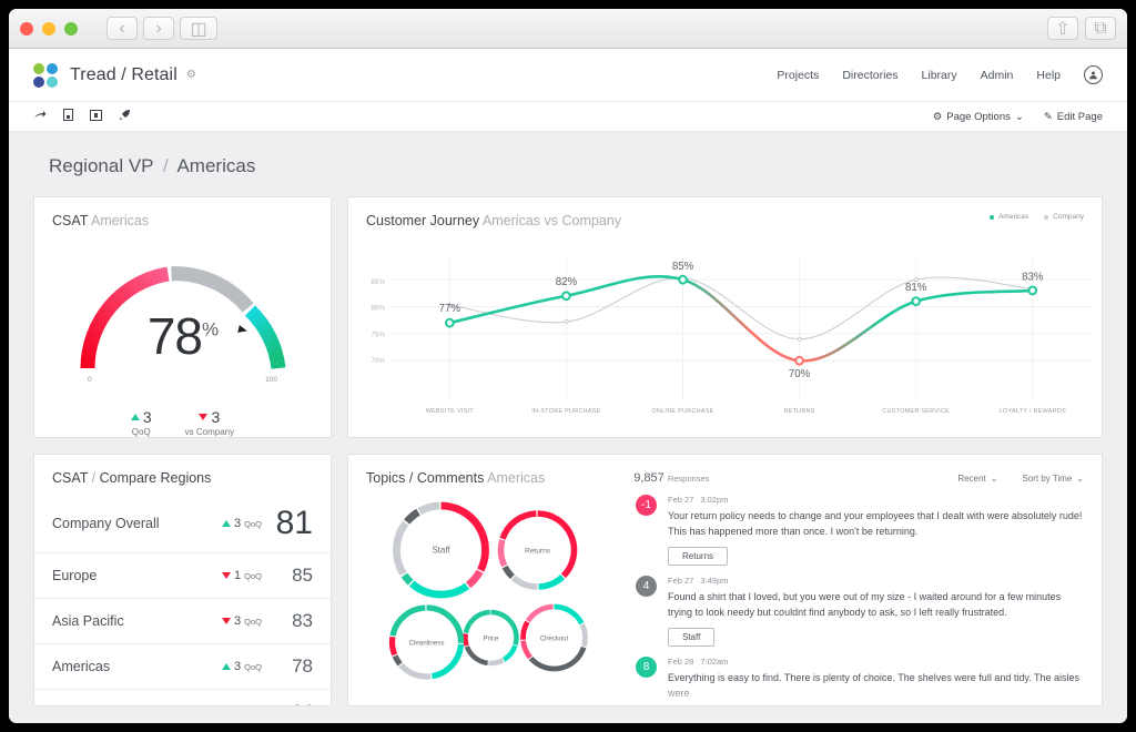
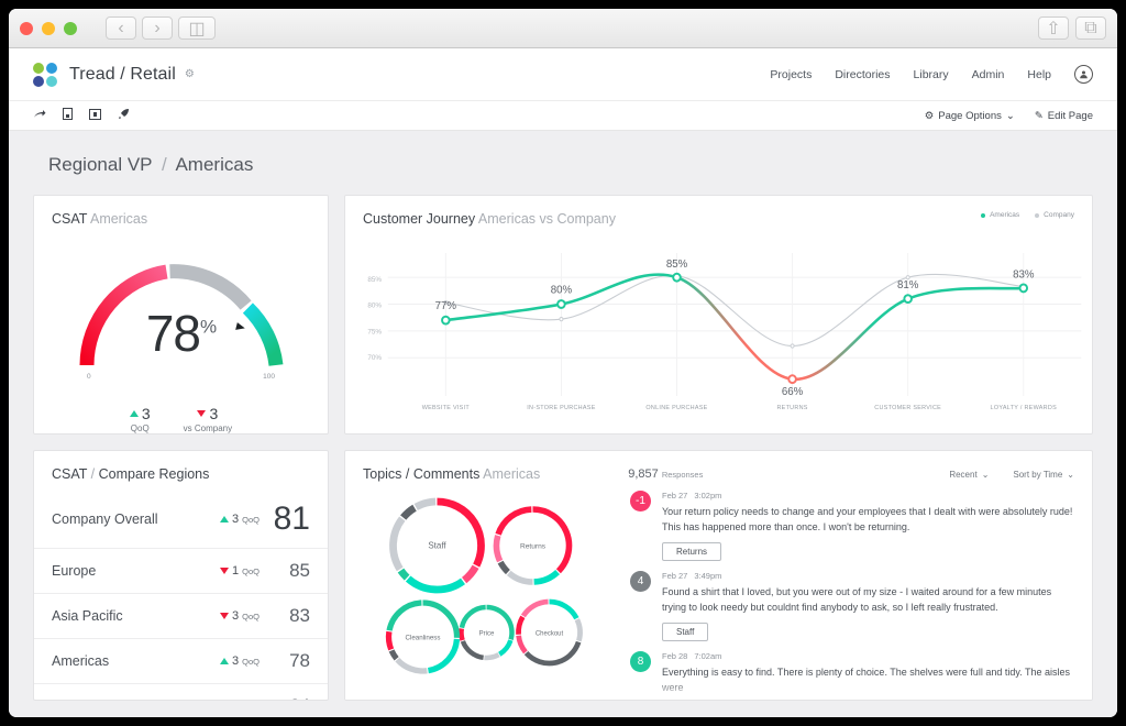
Americas/IN-STORE PURCHASE: 82% -> 80%
Americas/RETURNS: 70% -> 66%
Company/RETURNS: 74% -> 72%
